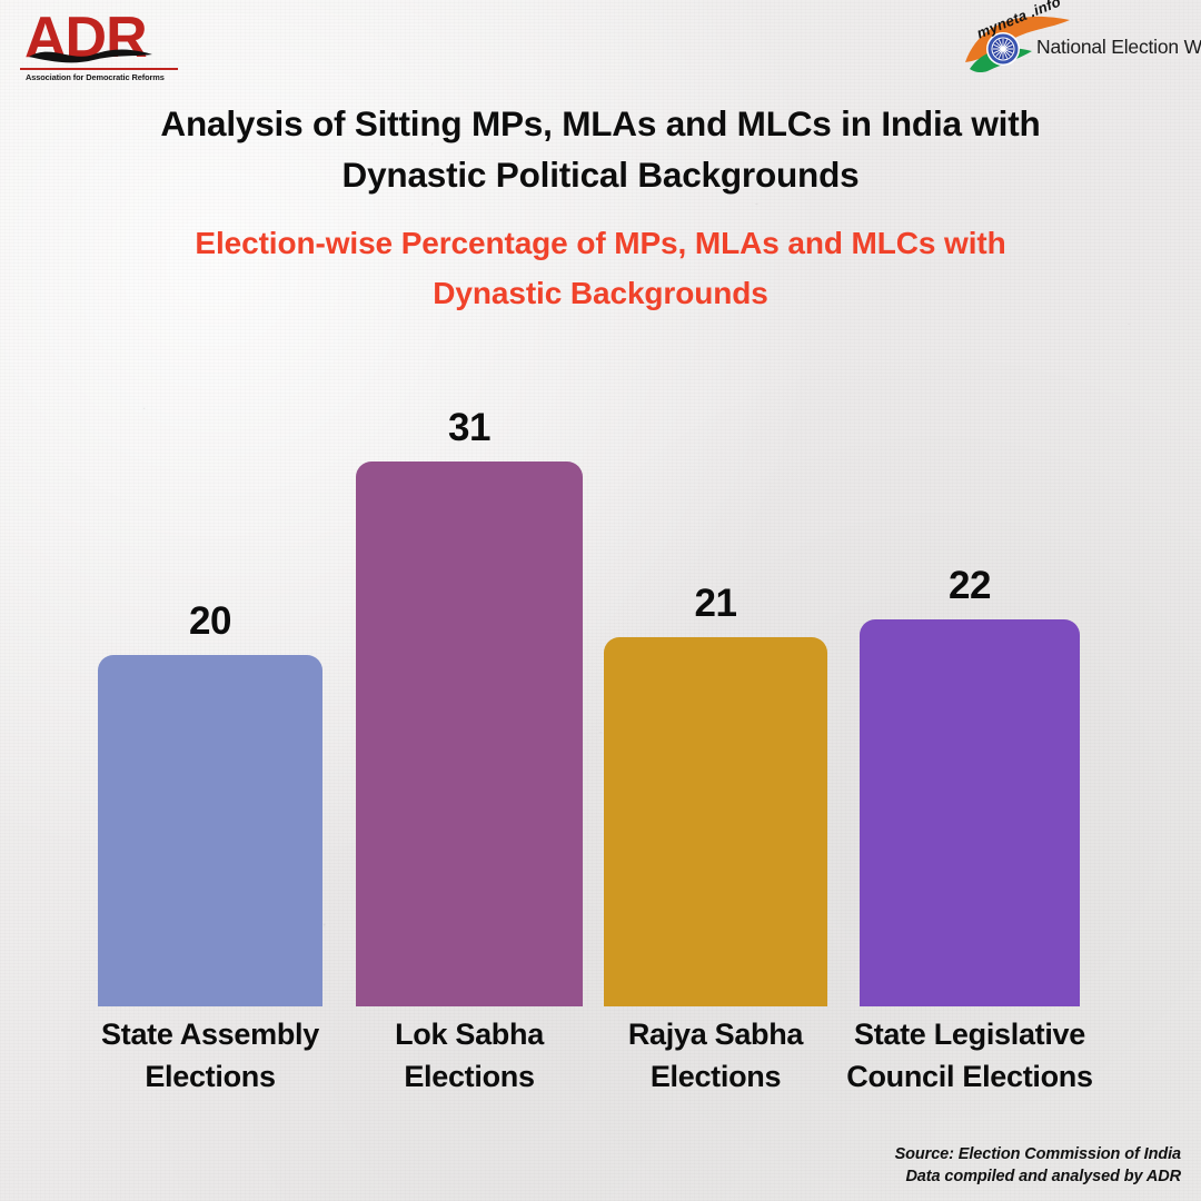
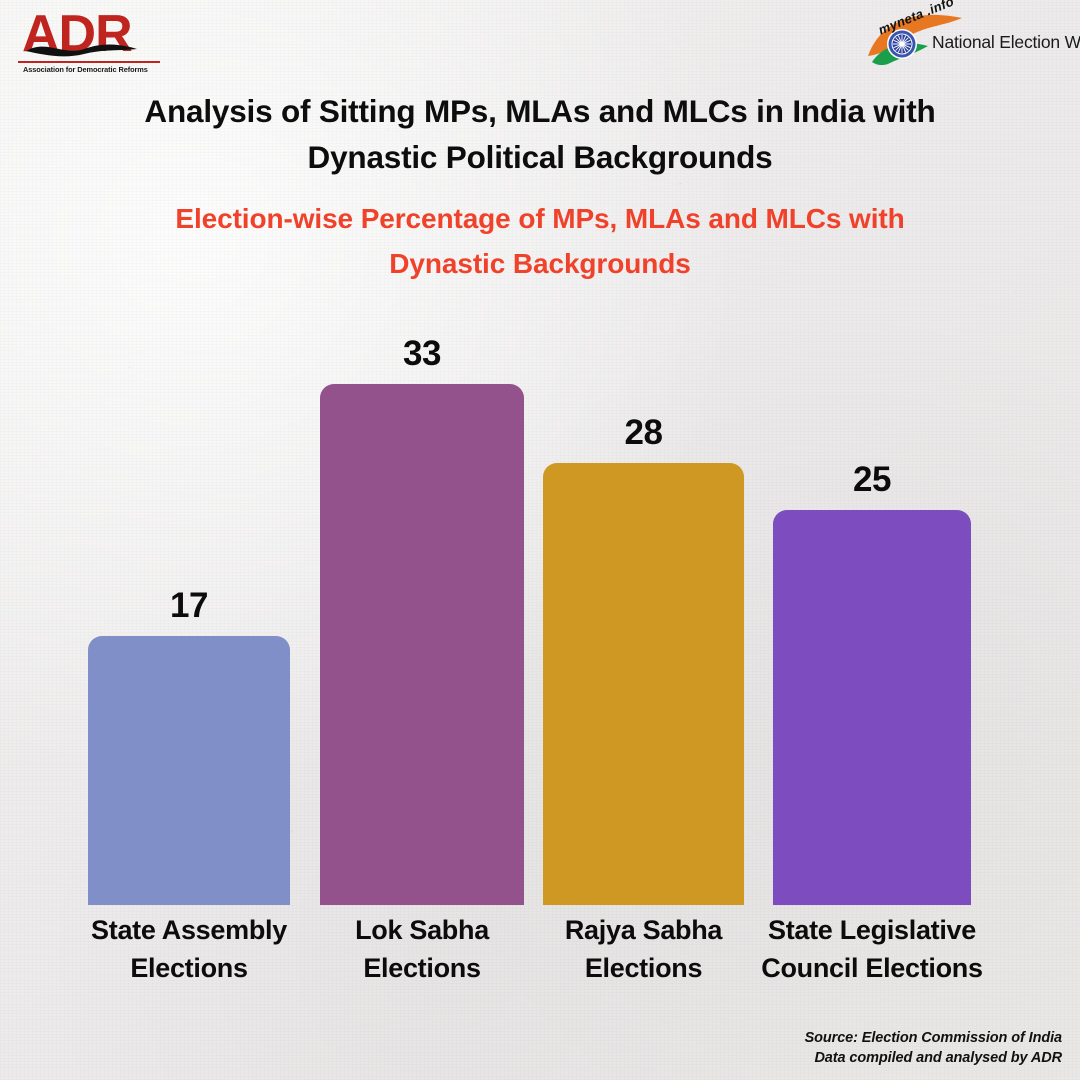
State Assembly Elections: 20 -> 17
Lok Sabha Elections: 31 -> 33
Rajya Sabha Elections: 21 -> 28
State Legislative Council Elections: 22 -> 25
